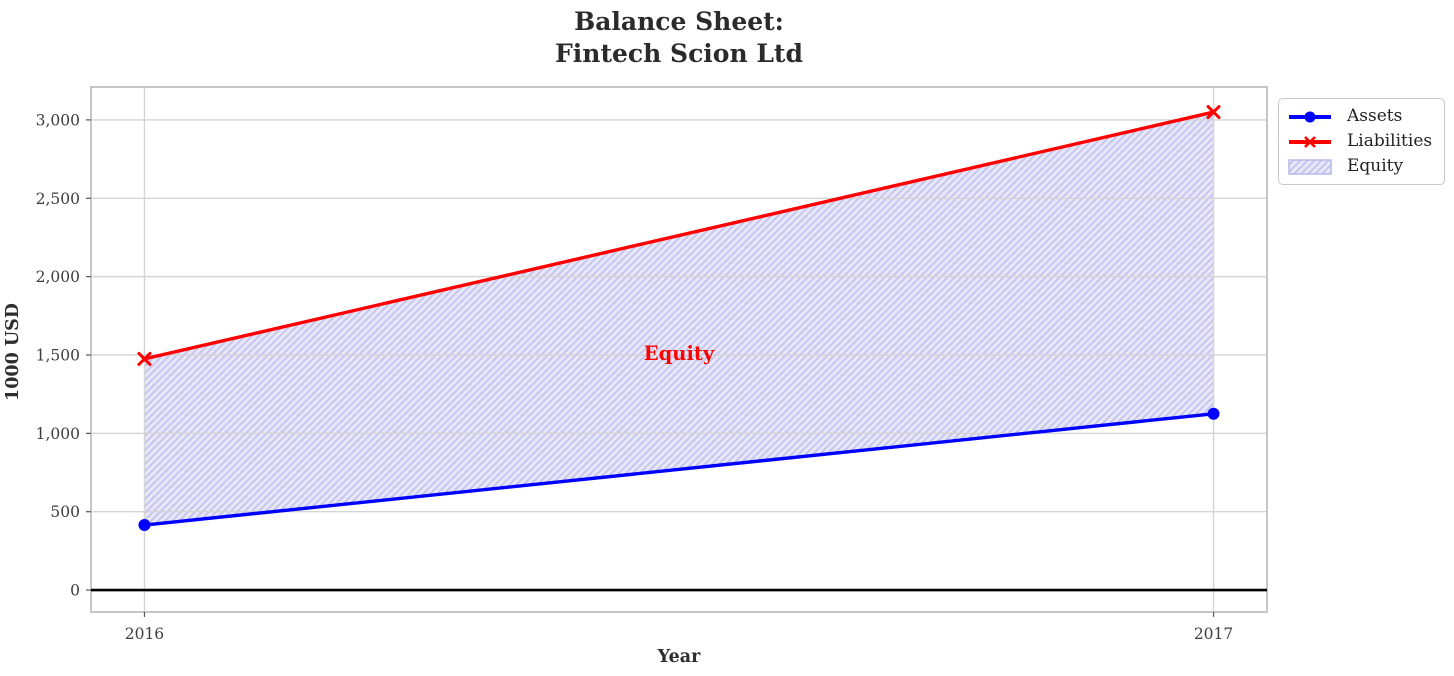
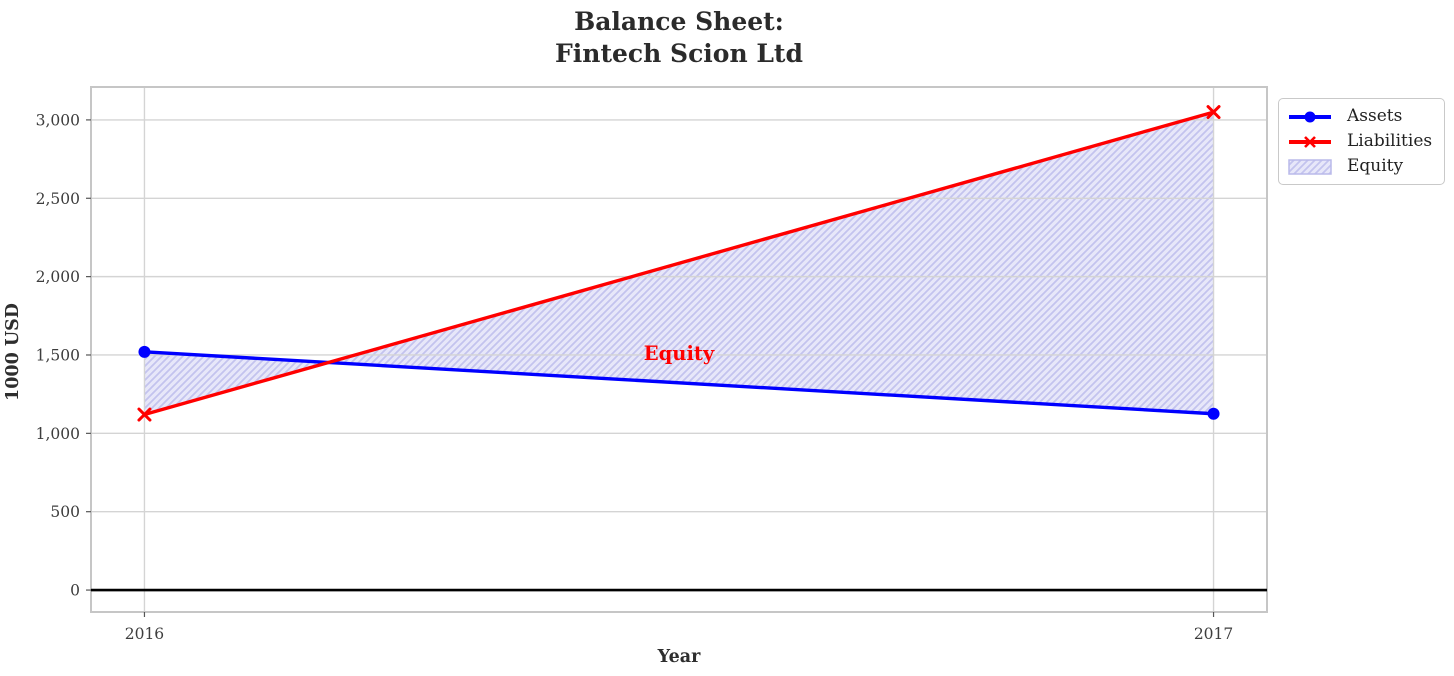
Assets/2016: 420 -> 1520
Liabilities/2016: 1480 -> 1120
